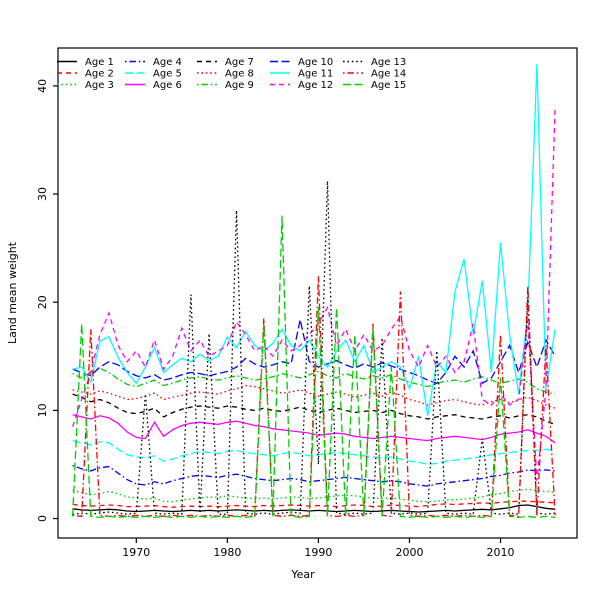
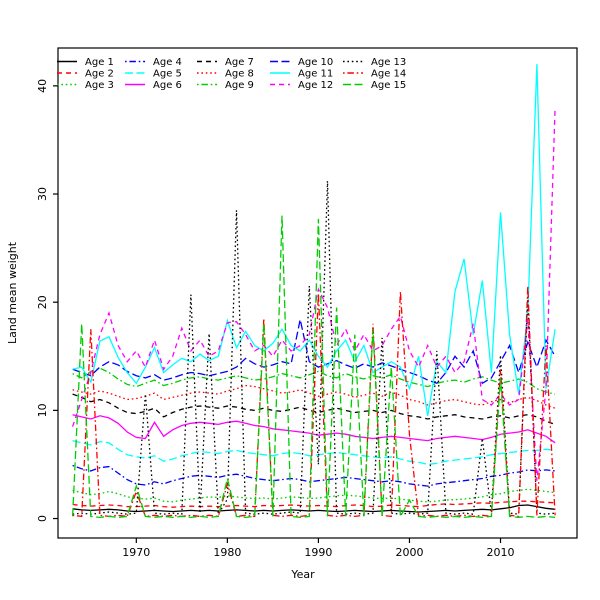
Age 14/1970: 0.3 -> 2.5
Age 15/1970: 0.1 -> 3.0
Age 11/1980: 16.8 -> 18.3
Age 12/1980: 16.0 -> 18.1
Age 13/1980: 0.4 -> 1.8
Age 14/1980: 0.3 -> 3.2
Age 15/1980: 0.1 -> 3.7
Age 12/1990: 18.0 -> 21.2
Age 14/1990: 22.4 -> 20.8
Age 15/1990: 19.5 -> 27.7
Age 14/2000: 0.3 -> 7.7
Age 15/2000: 0.1 -> 1.7
Age 11/2010: 25.5 -> 28.3
Age 13/2010: 0.4 -> 15.1
Age 14/2010: 17.0 -> 13.8
